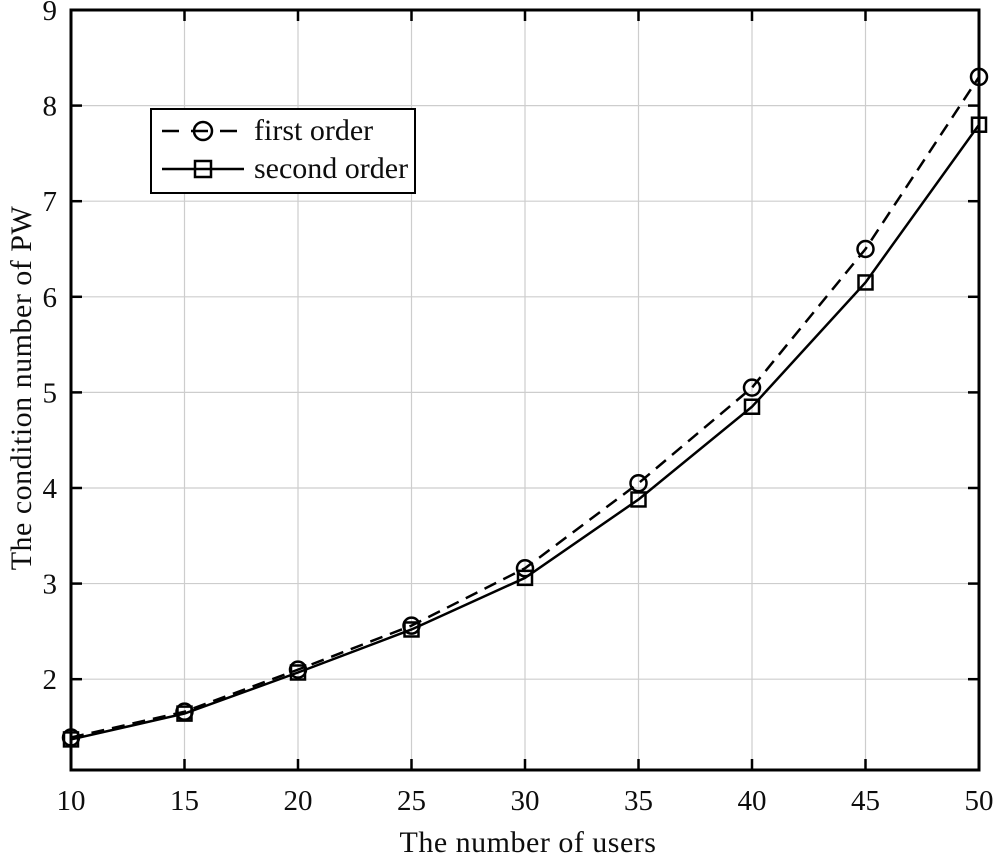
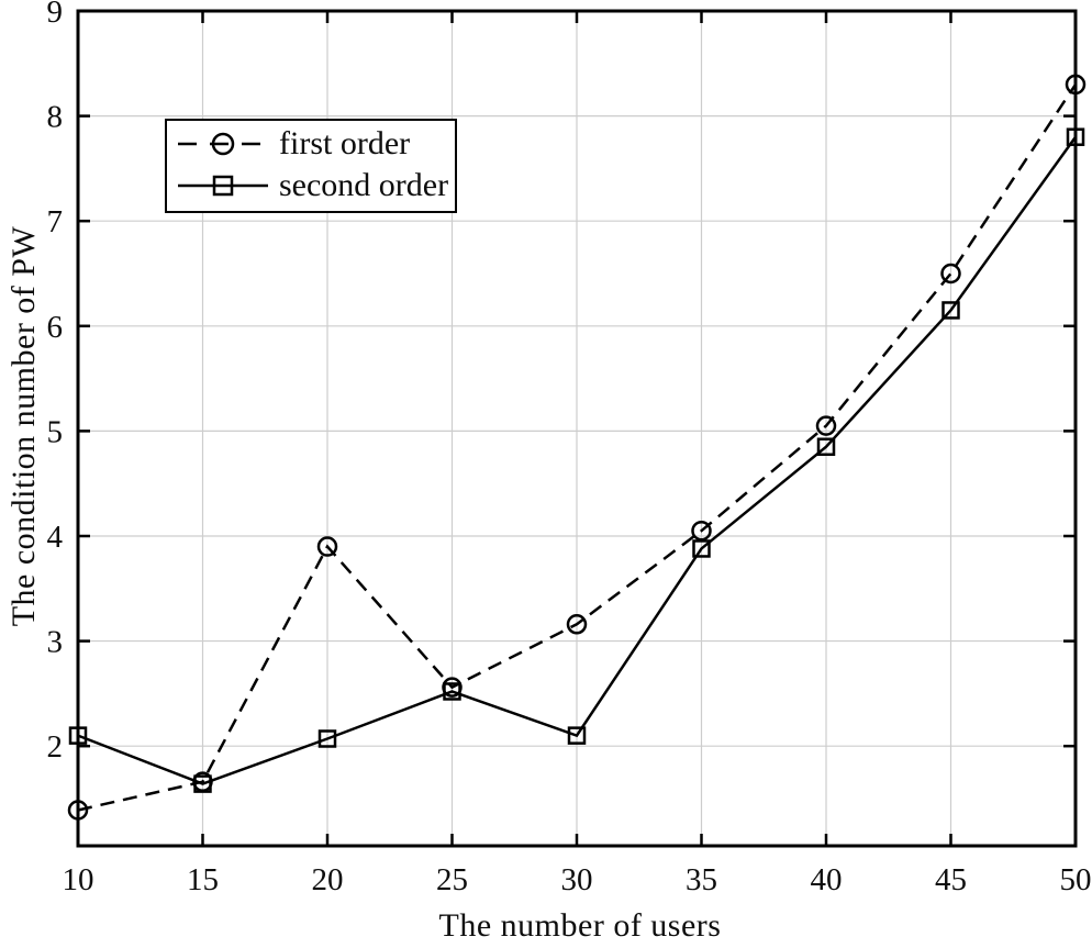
second order/10: 1.4 -> 2.1
first order/20: 2.1 -> 3.9
second order/30: 3.1 -> 2.1
